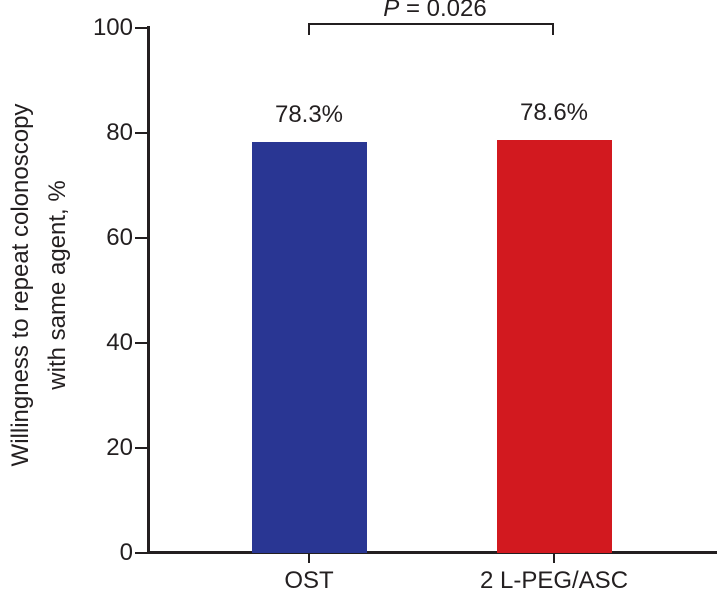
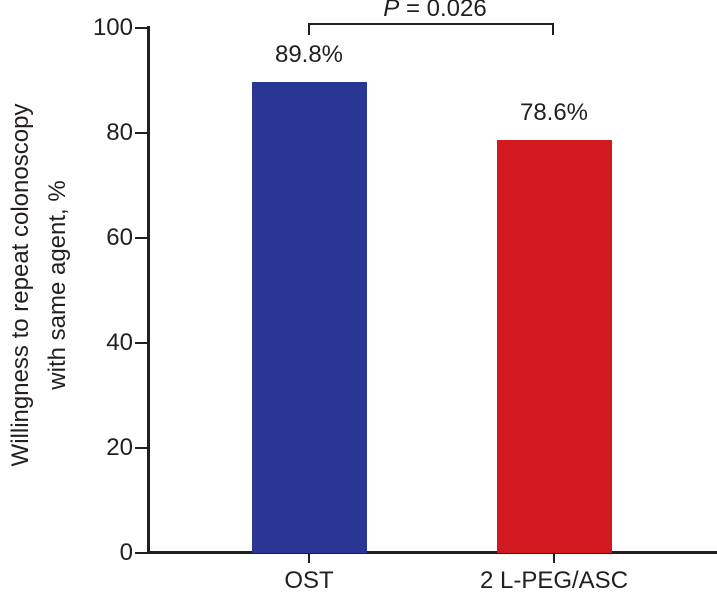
OST: 78.3% -> 89.8%
